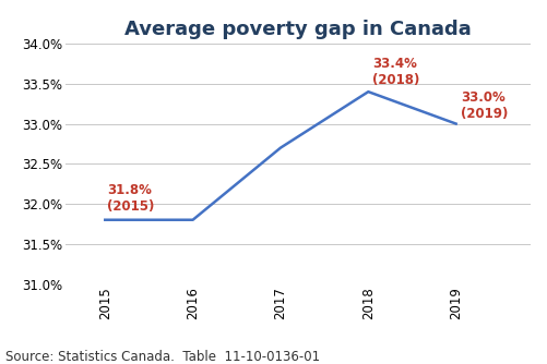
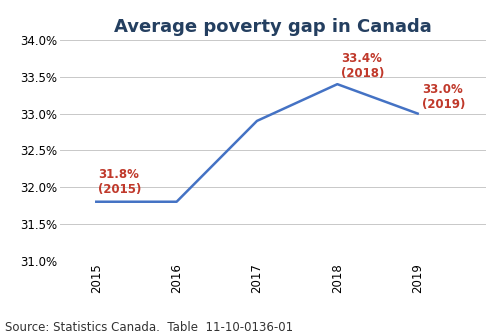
2017: 32.7% -> 32.9%
